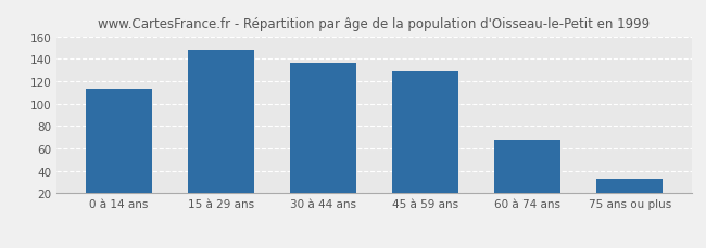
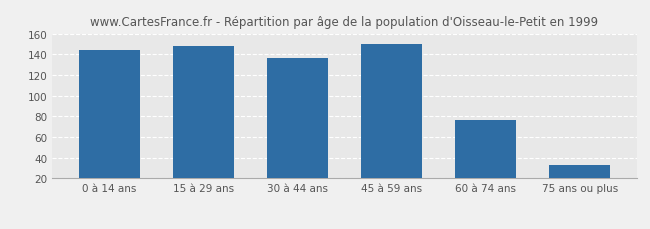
0 à 14 ans: 113 -> 144
45 à 59 ans: 129 -> 150
60 à 74 ans: 68 -> 76
